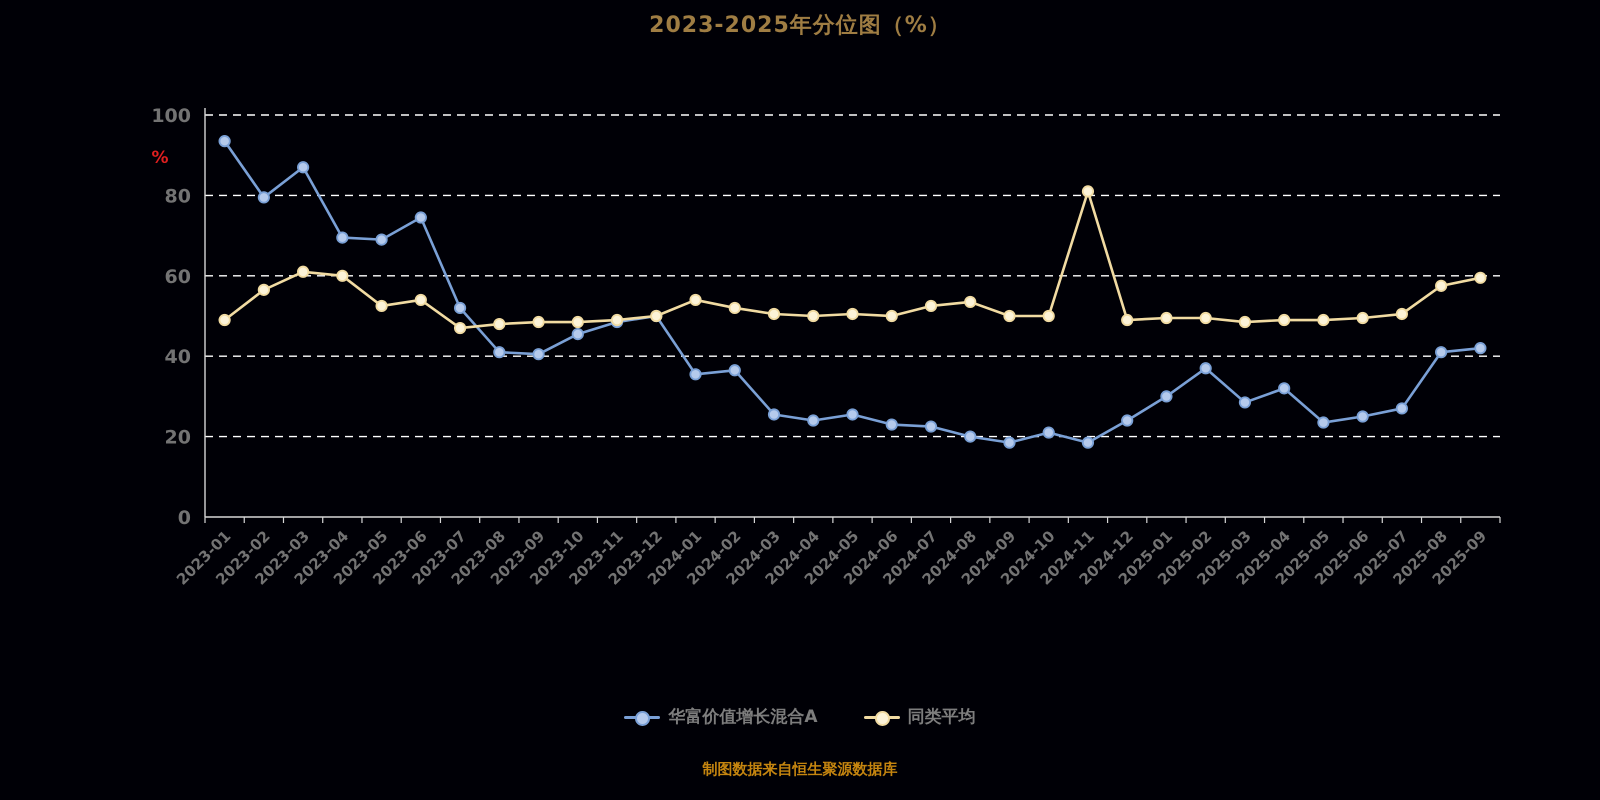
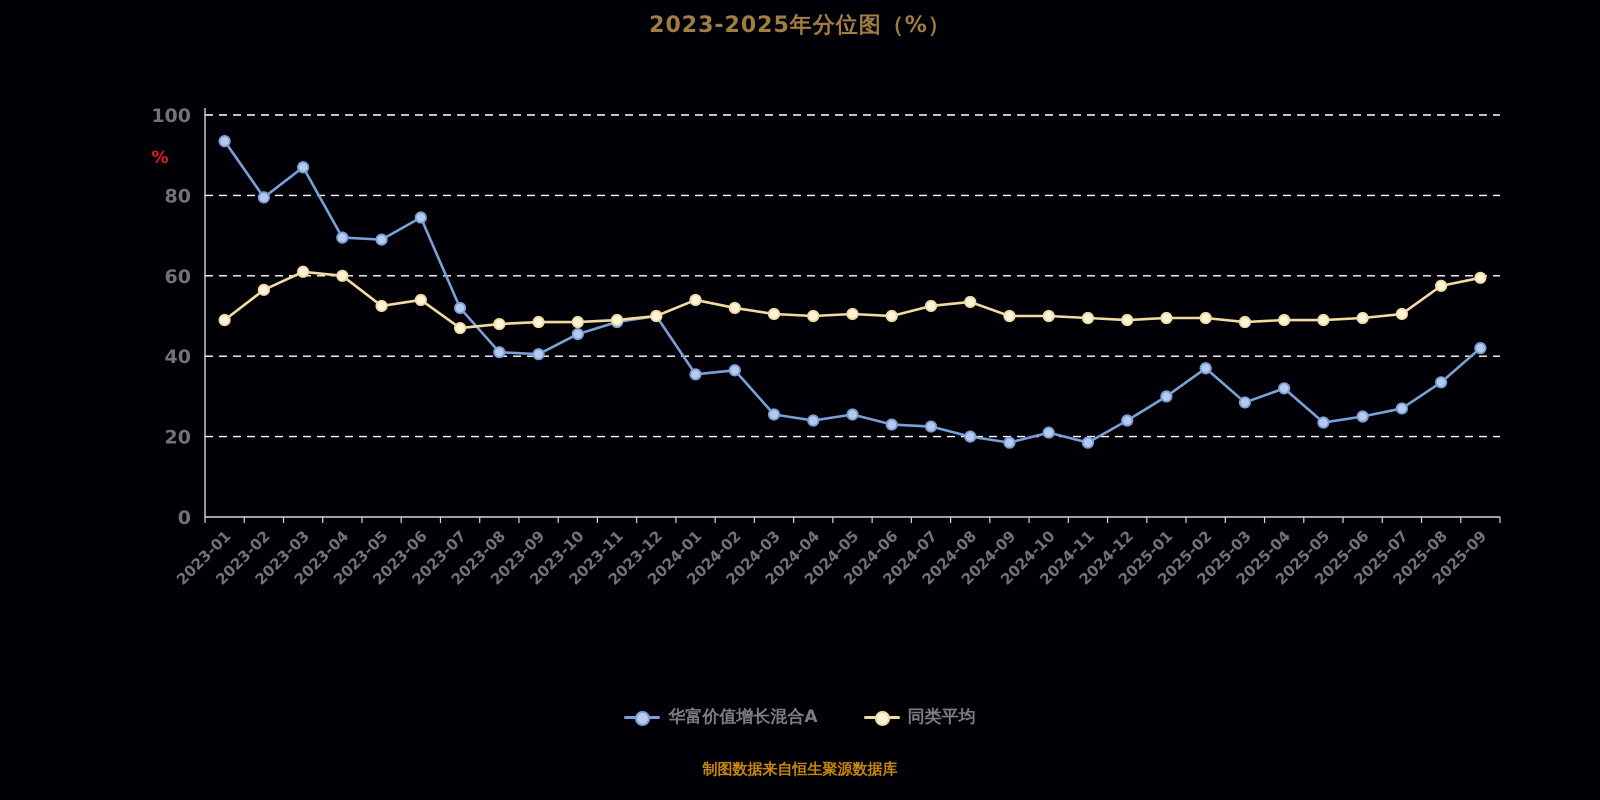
同类平均/2024-11: 81 -> 50
华富价值增长混合A/2025-08: 41 -> 34
